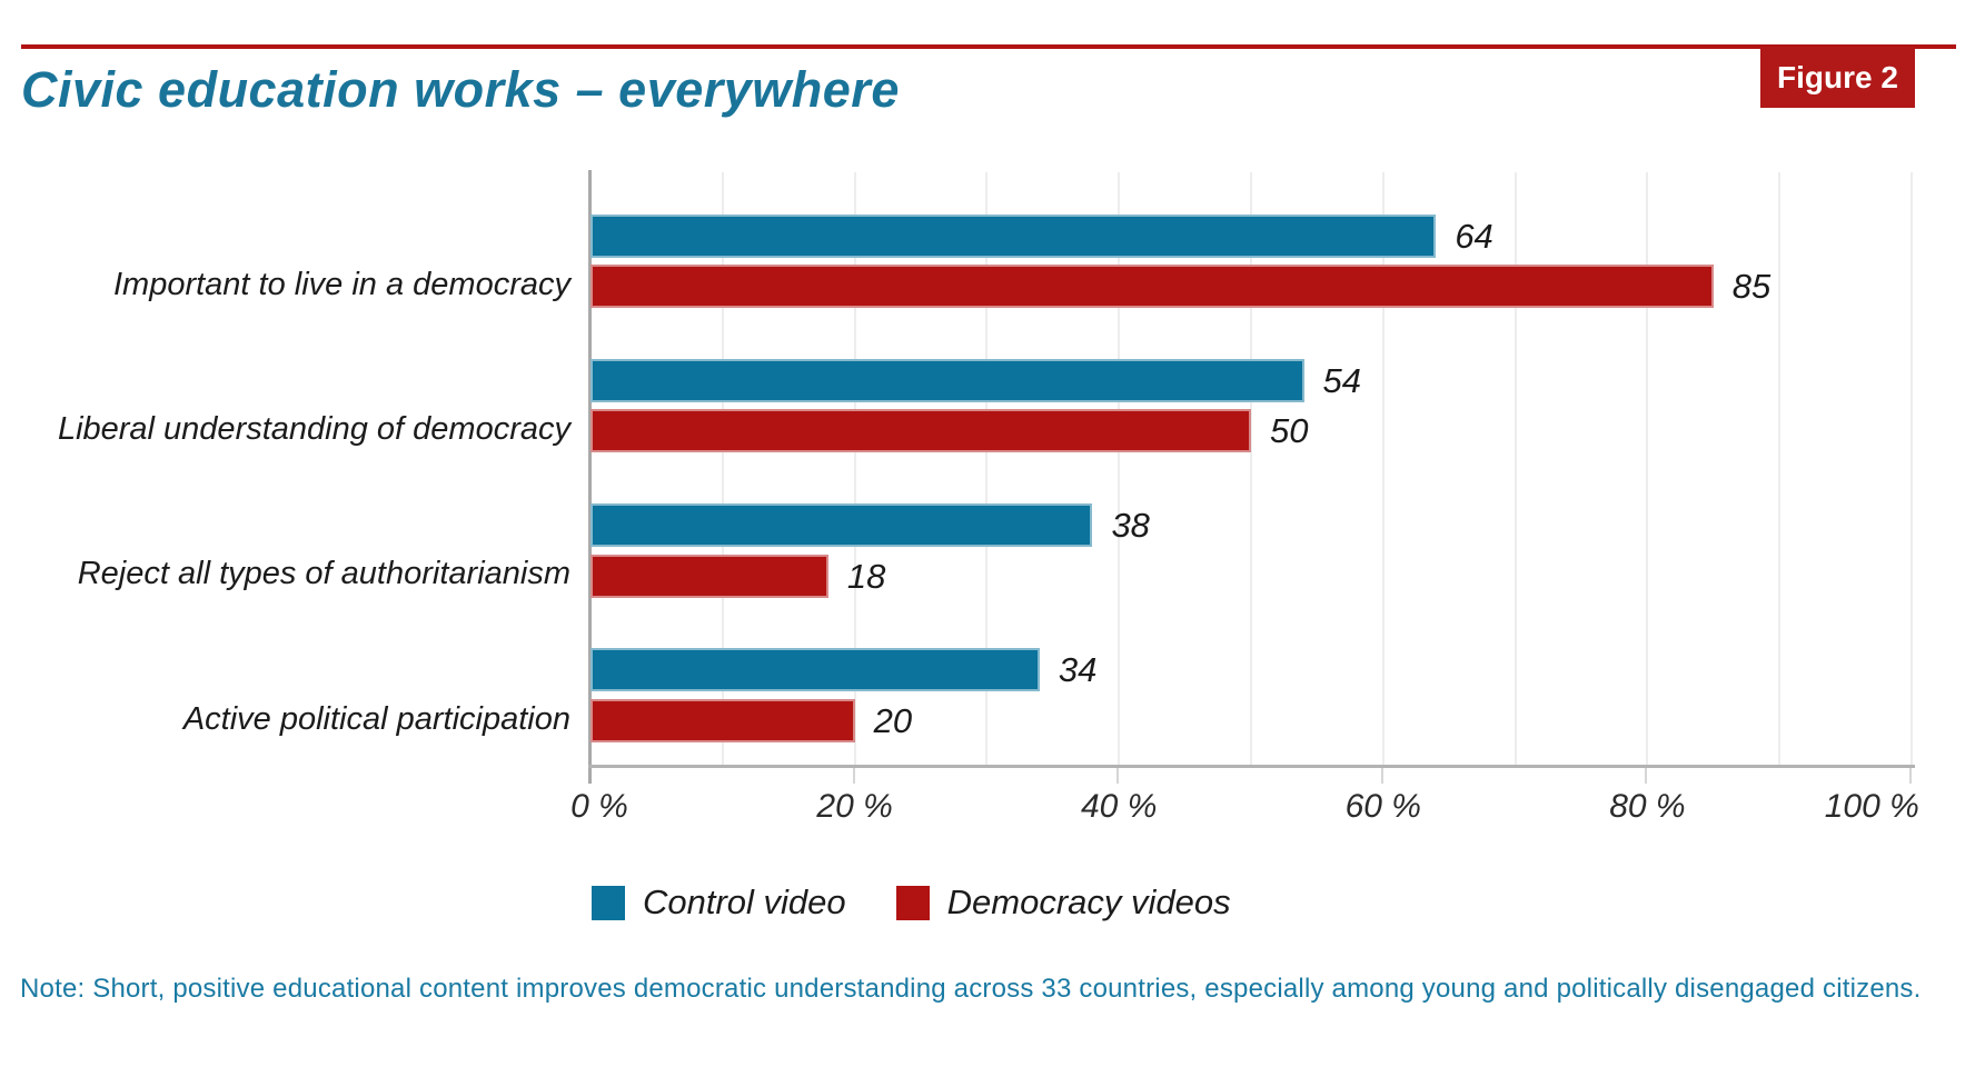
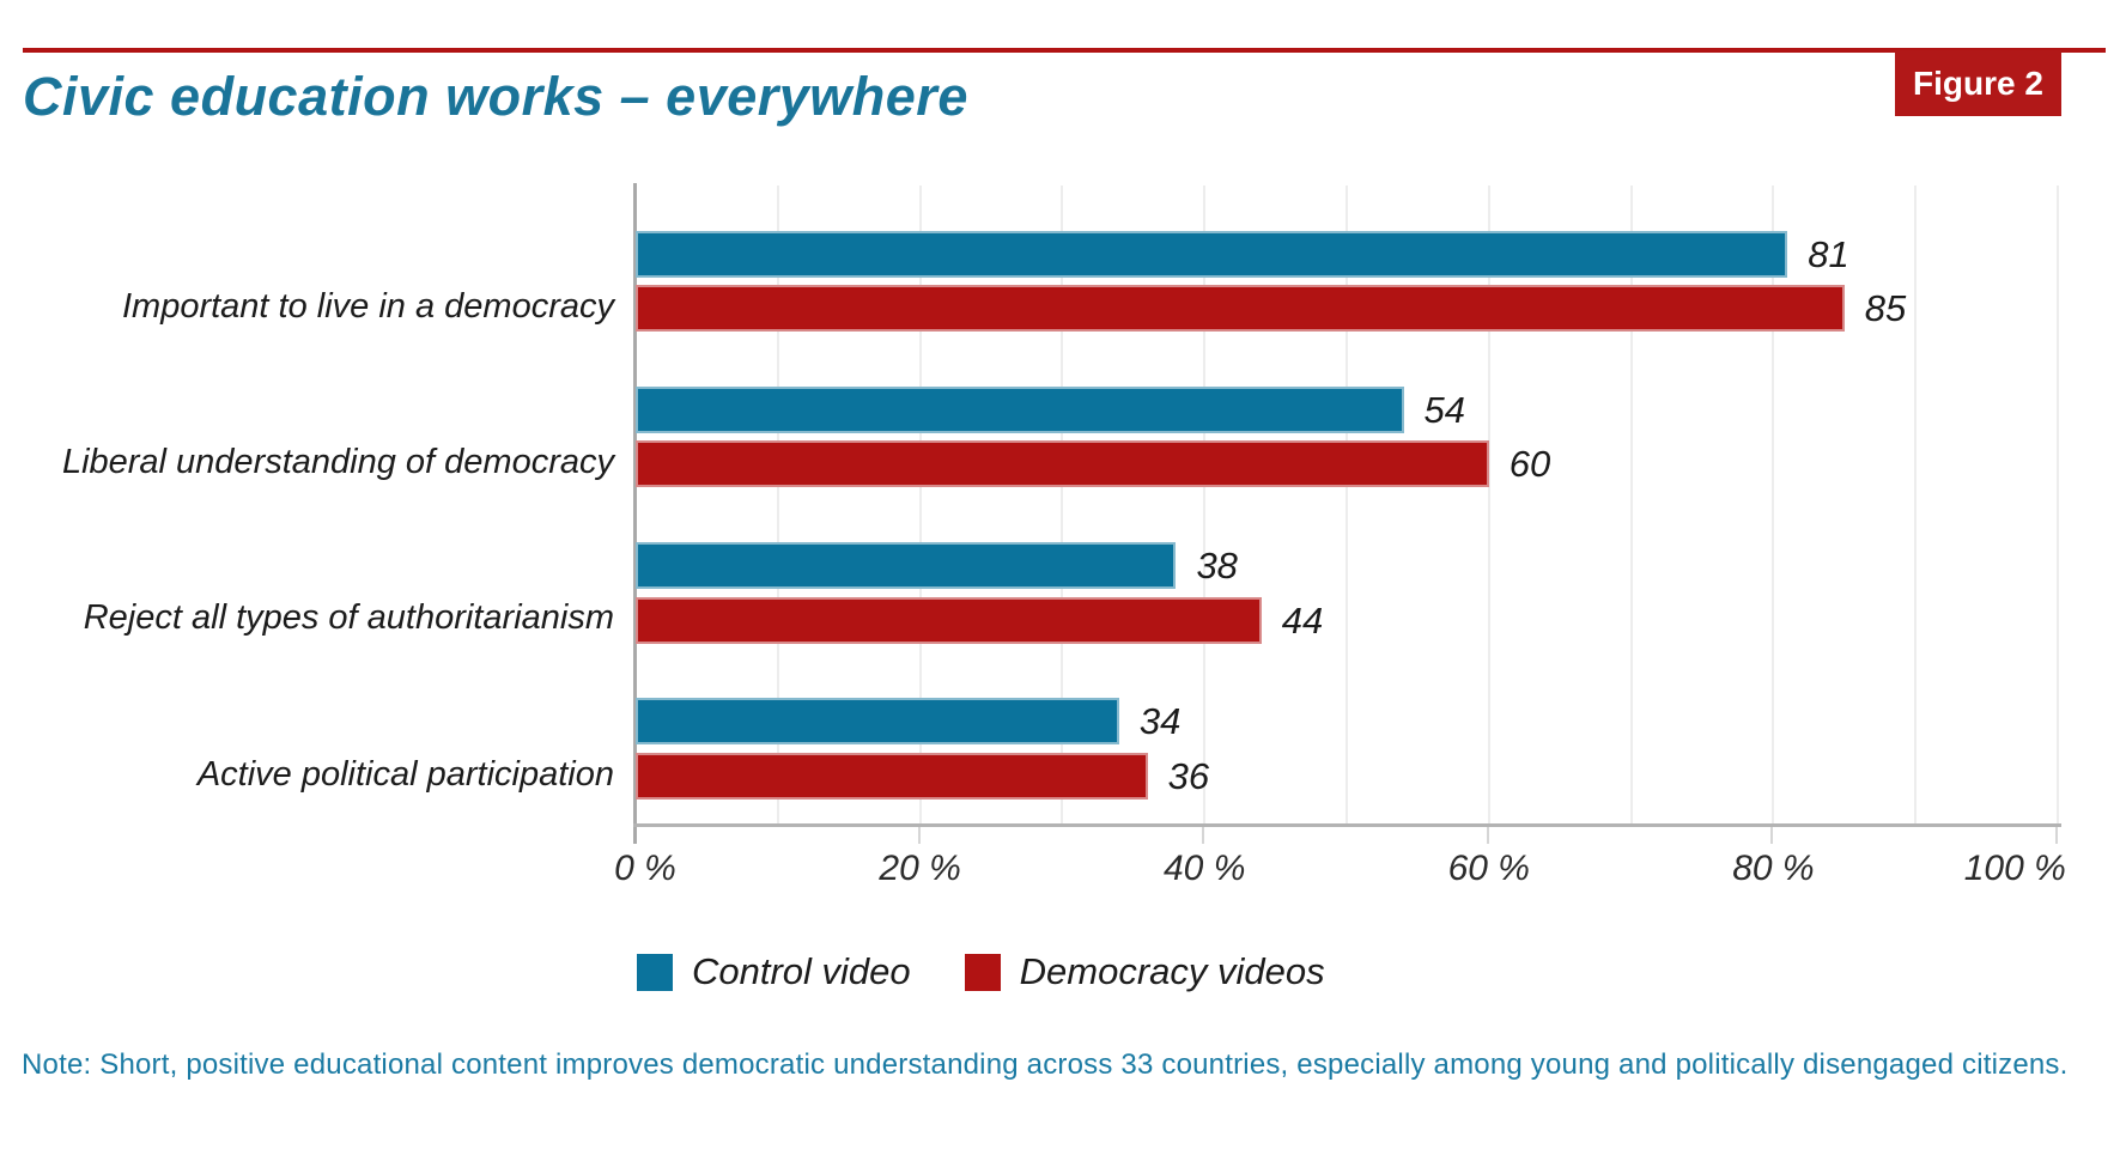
Control video/Important to live in a democracy: 64 -> 81
Democracy videos/Liberal understanding of democracy: 50 -> 60
Democracy videos/Reject all types of authoritarianism: 18 -> 44
Democracy videos/Active political participation: 20 -> 36
